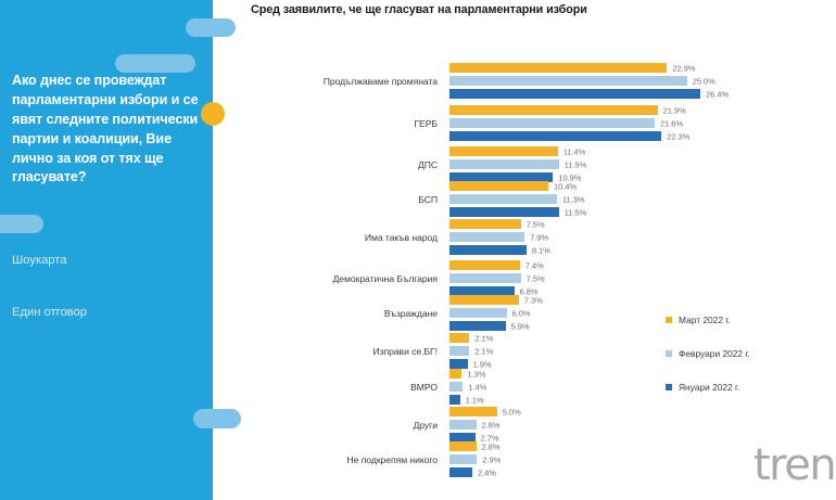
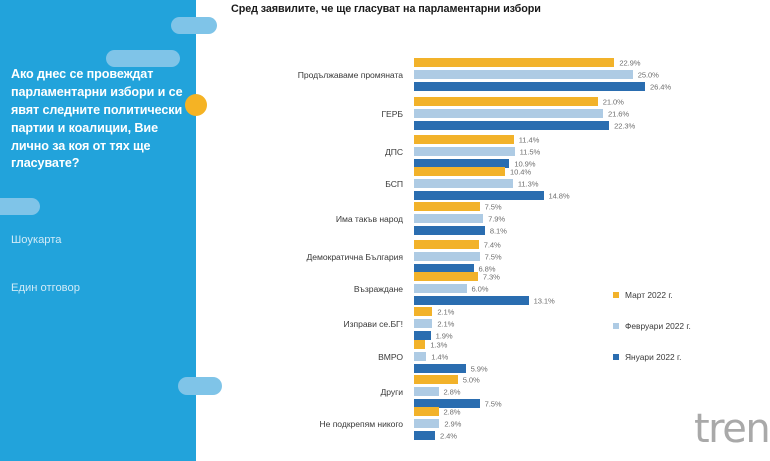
Март 2022 г./ГЕРБ: 21.9% -> 21.0%
Януари 2022 г./БСП: 11.5% -> 14.8%
Януари 2022 г./Възраждане: 5.9% -> 13.1%
Януари 2022 г./ВМРО: 1.1% -> 5.9%
Януари 2022 г./Други: 2.7% -> 7.5%
